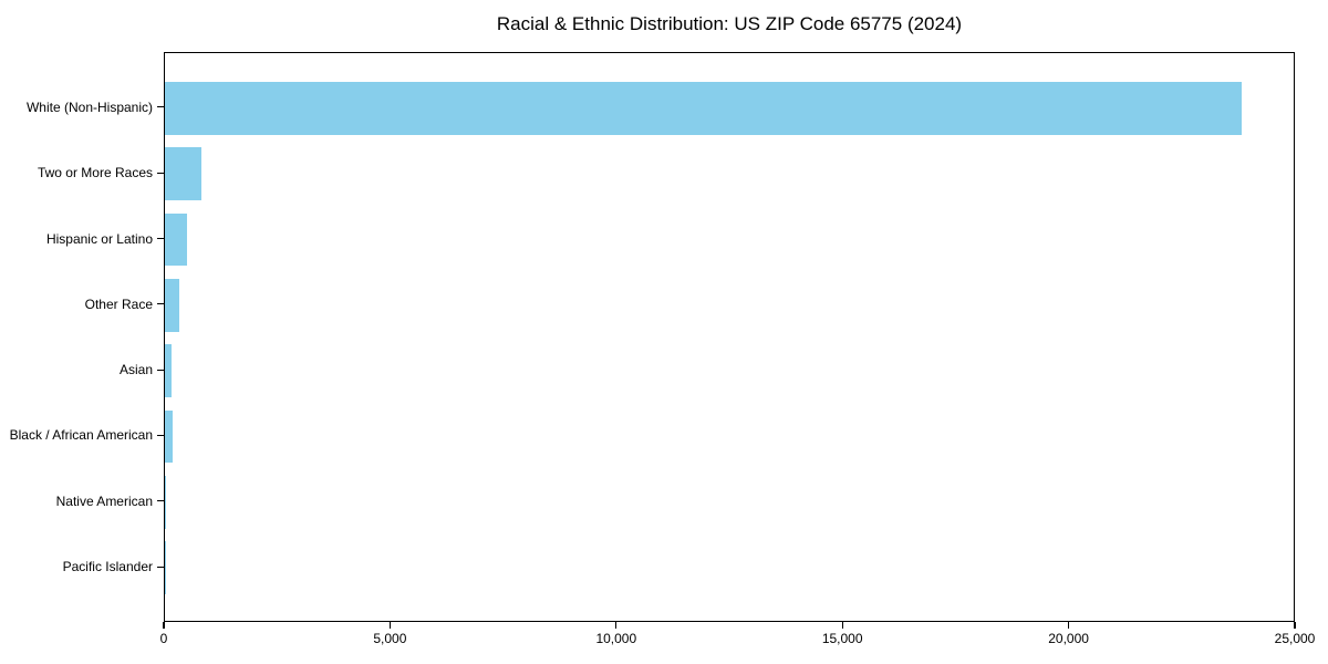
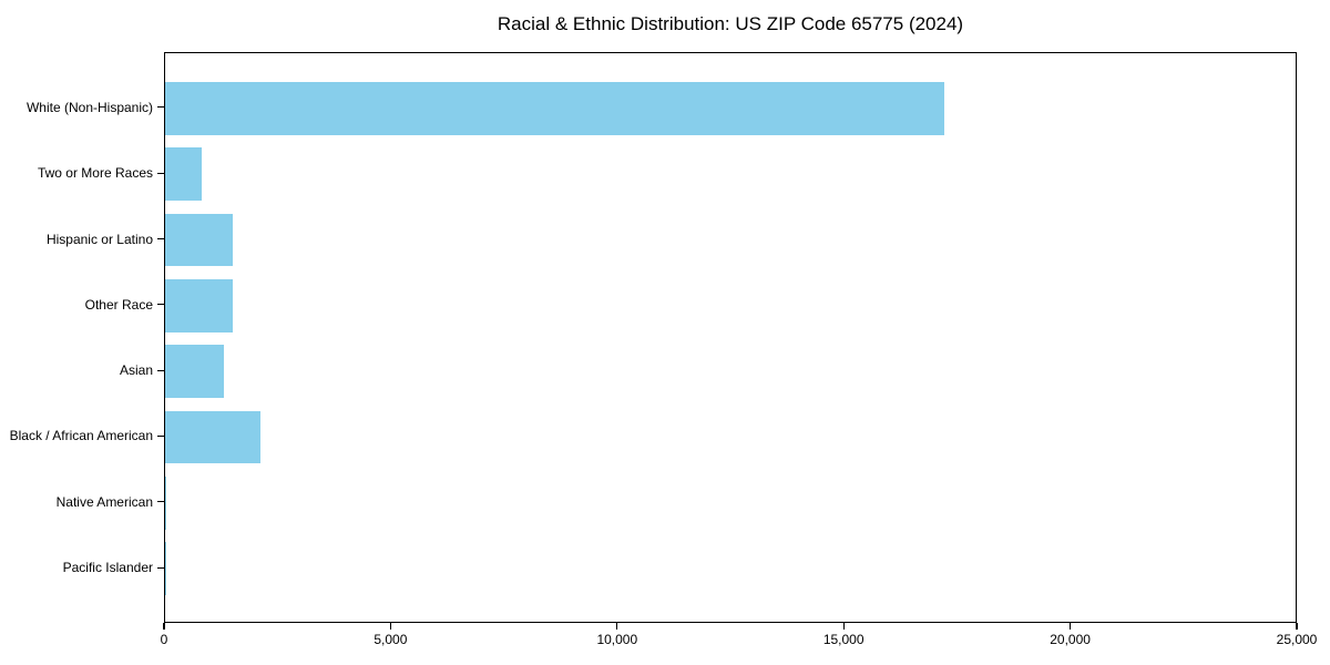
White (Non-Hispanic): 23800 -> 17200
Hispanic or Latino: 500 -> 1500
Other Race: 300 -> 1500
Asian: 200 -> 1300
Black / African American: 200 -> 2100
